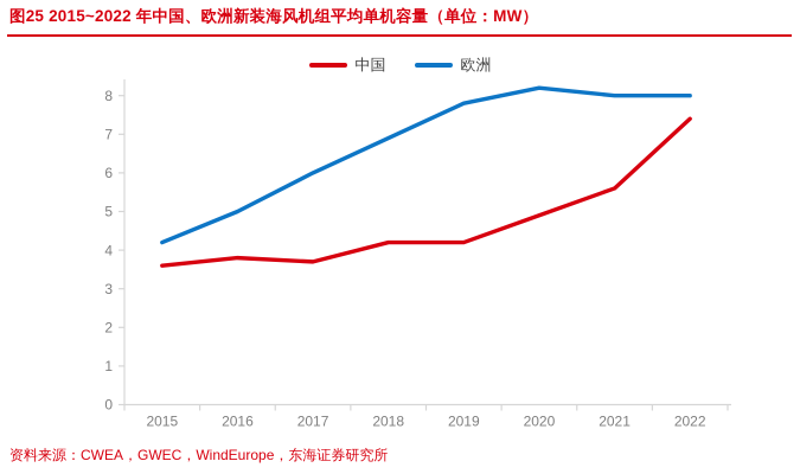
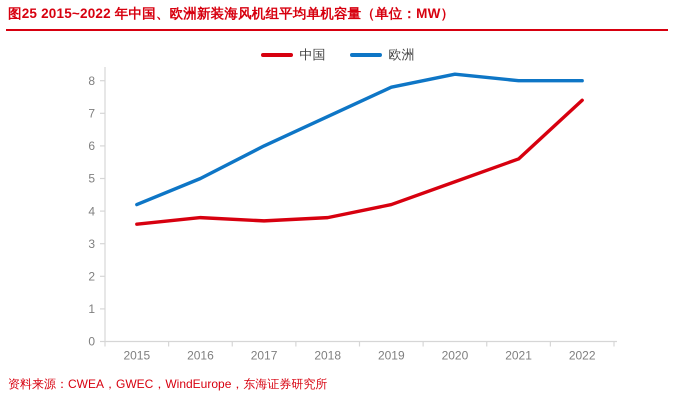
中国/2018: 4.2 -> 3.8
